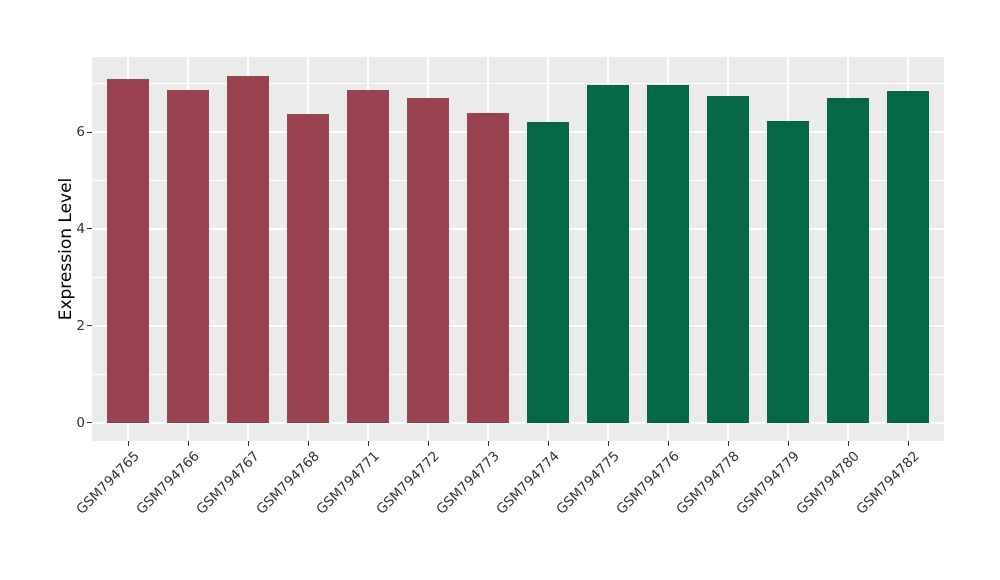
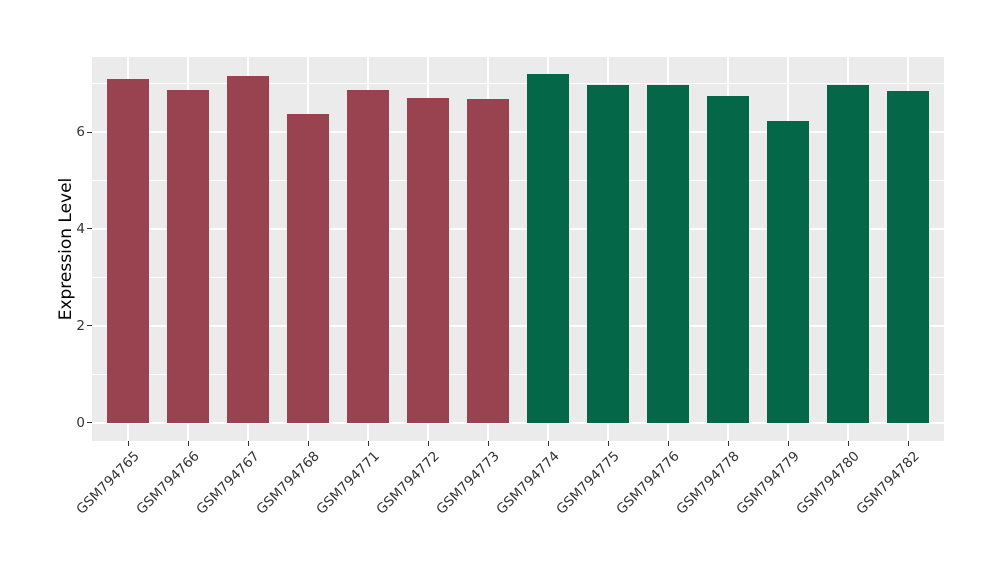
GSM794773: 6.4 -> 6.7
GSM794774: 6.2 -> 7.2
GSM794780: 6.7 -> 7.0
